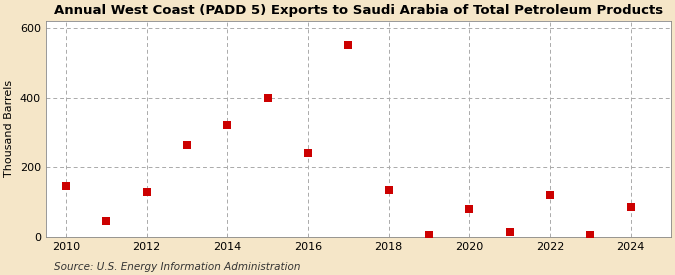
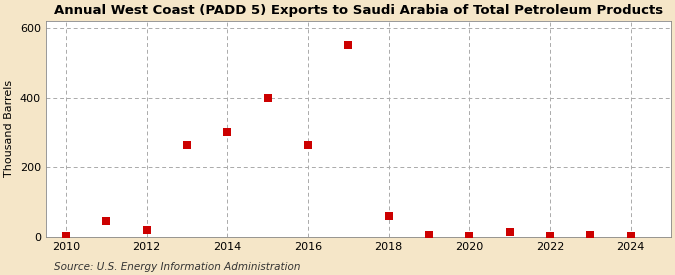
2010: 145 -> 2
2012: 130 -> 18
2014: 320 -> 300
2016: 240 -> 265
2018: 135 -> 60
2020: 80 -> 2
2022: 120 -> 2
2024: 85 -> 2
